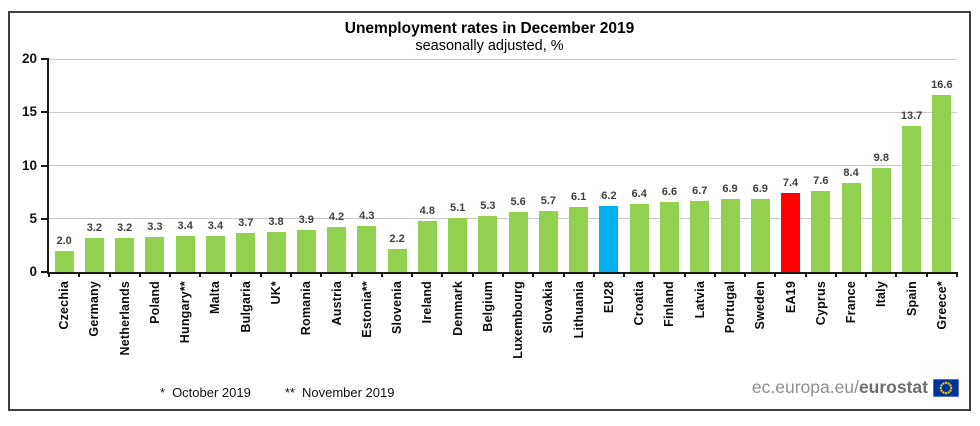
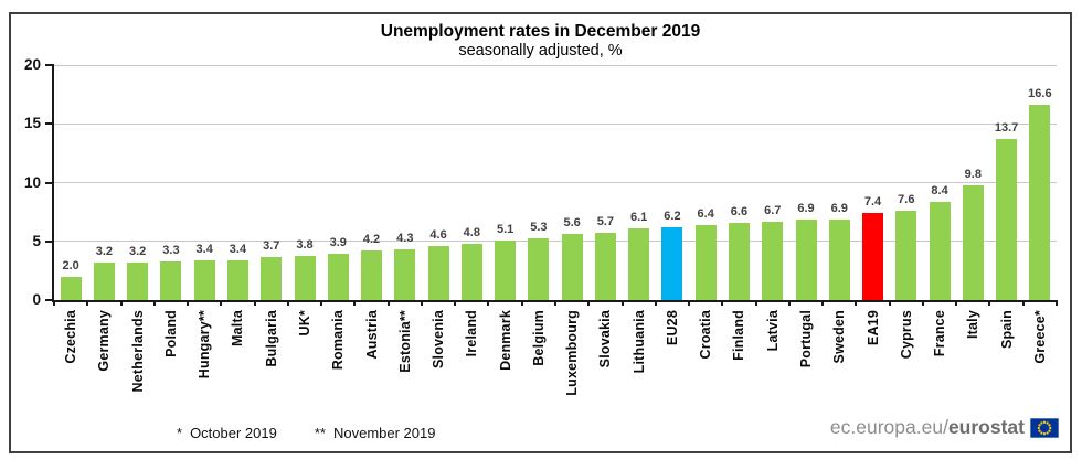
Slovenia: 2.2 -> 4.6
